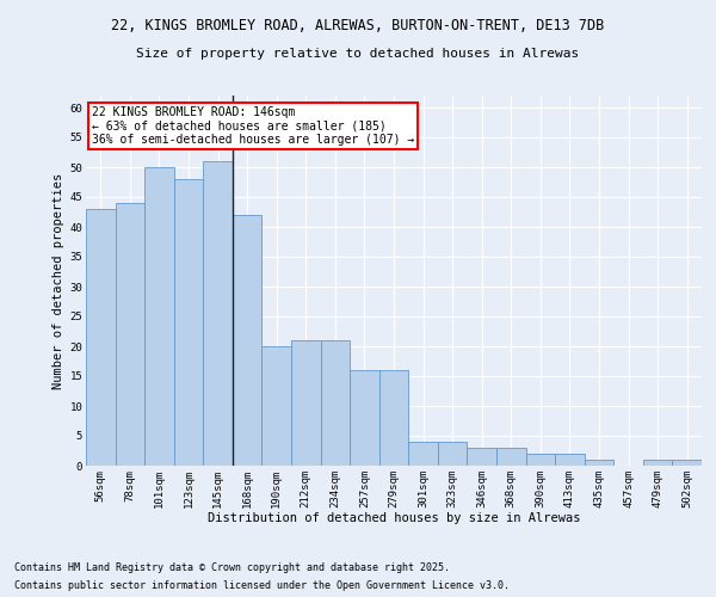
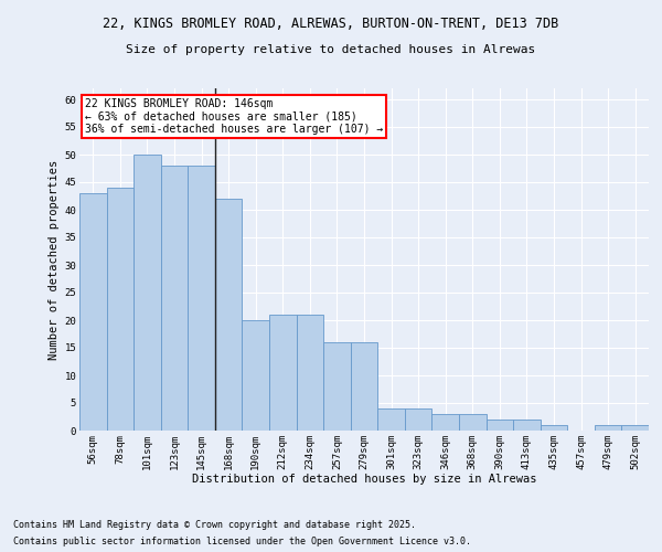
145sqm: 51 -> 48
